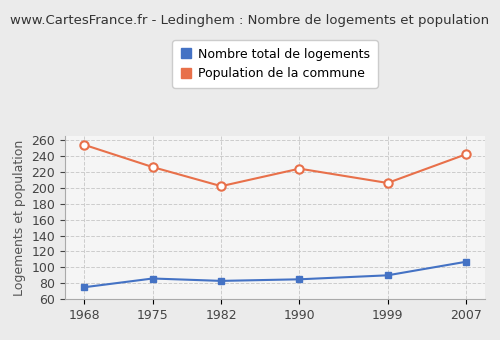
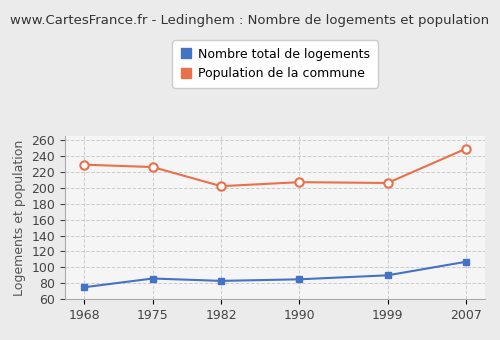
Population de la commune/1968: 254 -> 229
Population de la commune/1990: 224 -> 207
Population de la commune/2007: 242 -> 249
